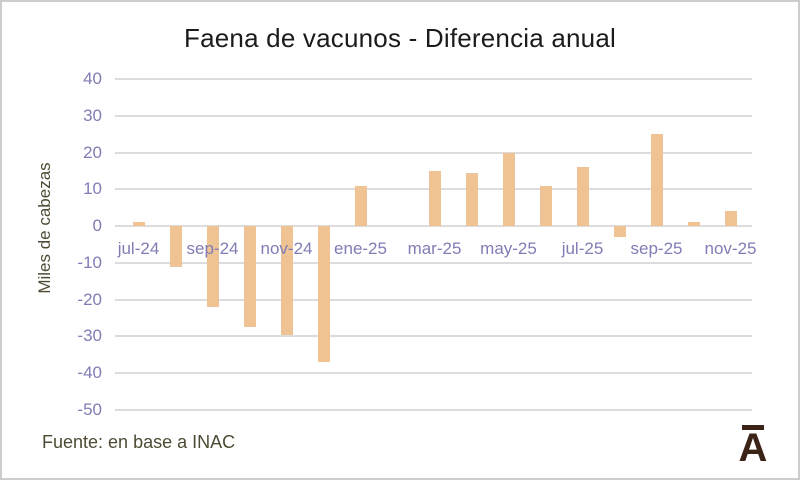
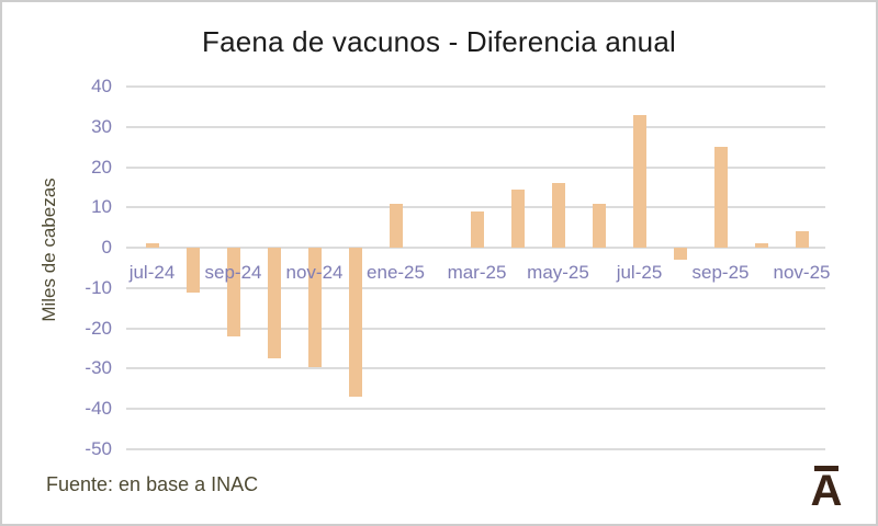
mar-25: 15 -> 9
may-25: 20 -> 16
jul-25: 16 -> 33
